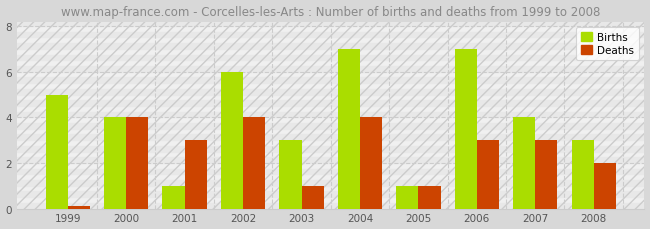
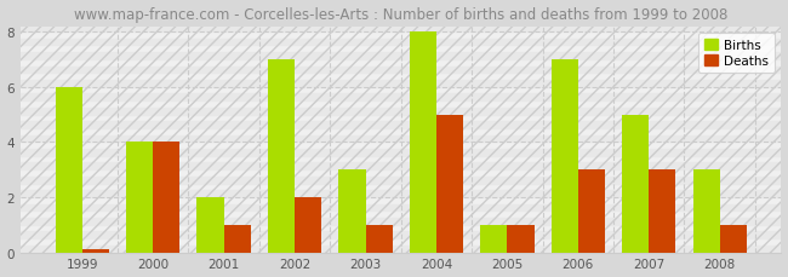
Births/1999: 5 -> 6
Births/2001: 1 -> 2
Deaths/2001: 3.0 -> 1.0
Births/2002: 6 -> 7
Deaths/2002: 4.0 -> 2.0
Births/2004: 7 -> 8
Deaths/2004: 4.0 -> 5.0
Births/2007: 4 -> 5
Deaths/2008: 2.0 -> 1.0
